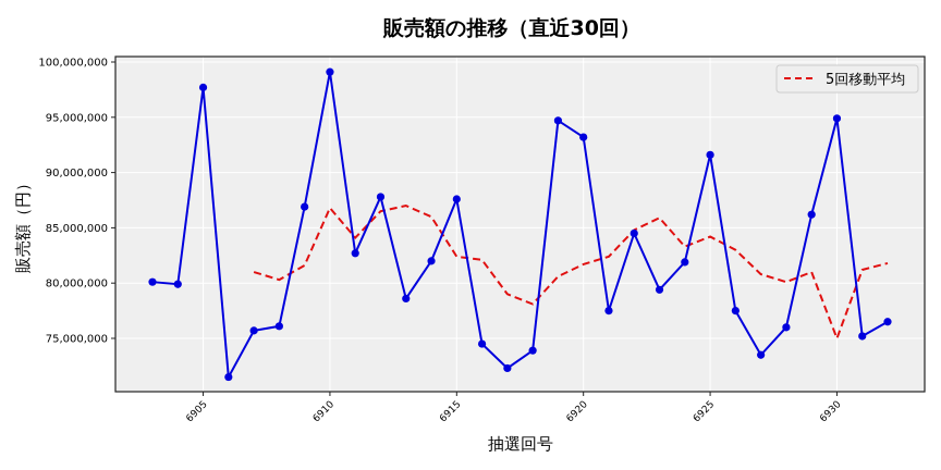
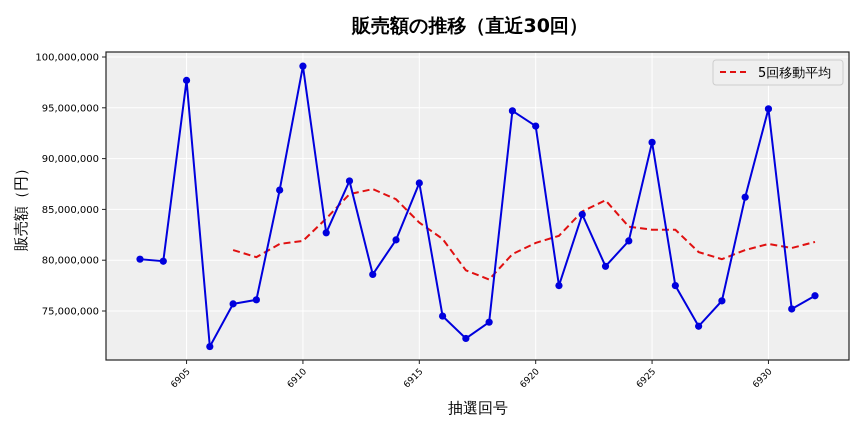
5回移動平均/6910: 86800000 -> 81900000
5回移動平均/6915: 82400000 -> 83700000
5回移動平均/6925: 84200000 -> 83000000
5回移動平均/6930: 75000000 -> 81600000
